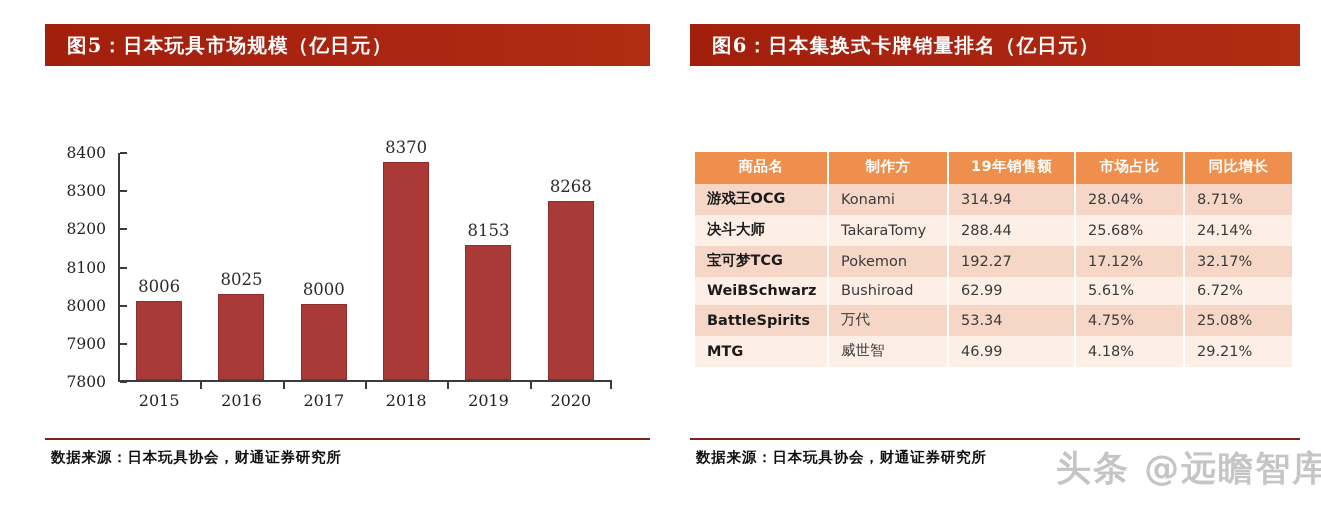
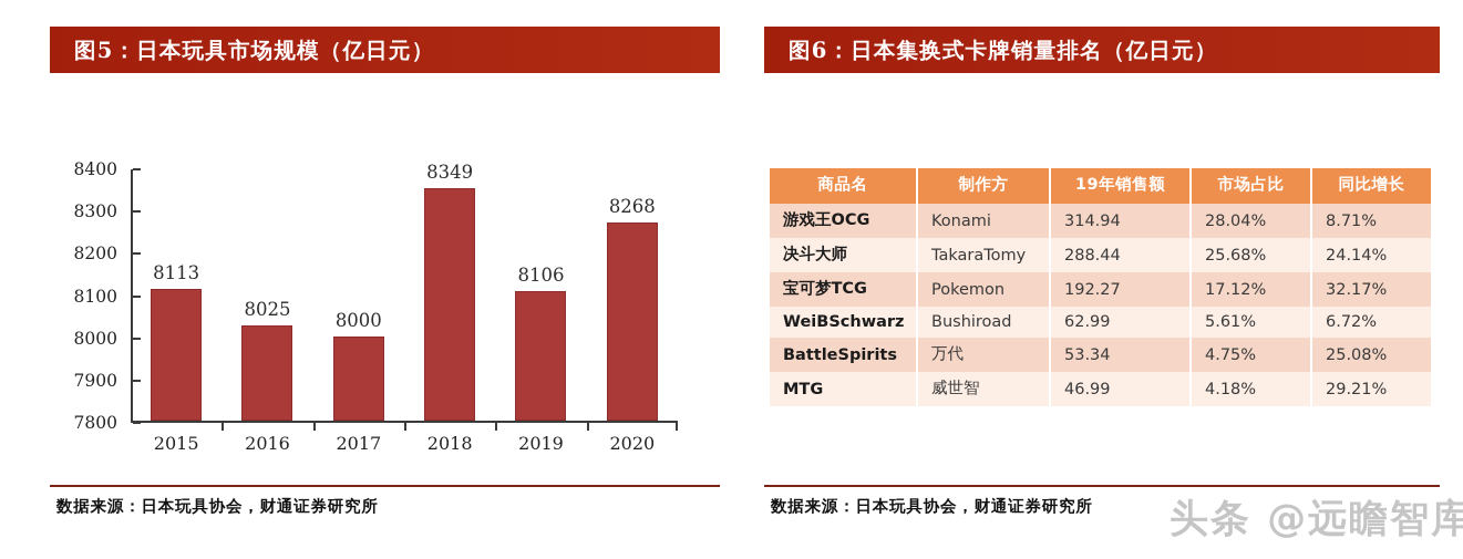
2015: 8006 -> 8113
2018: 8370 -> 8349
2019: 8153 -> 8106
